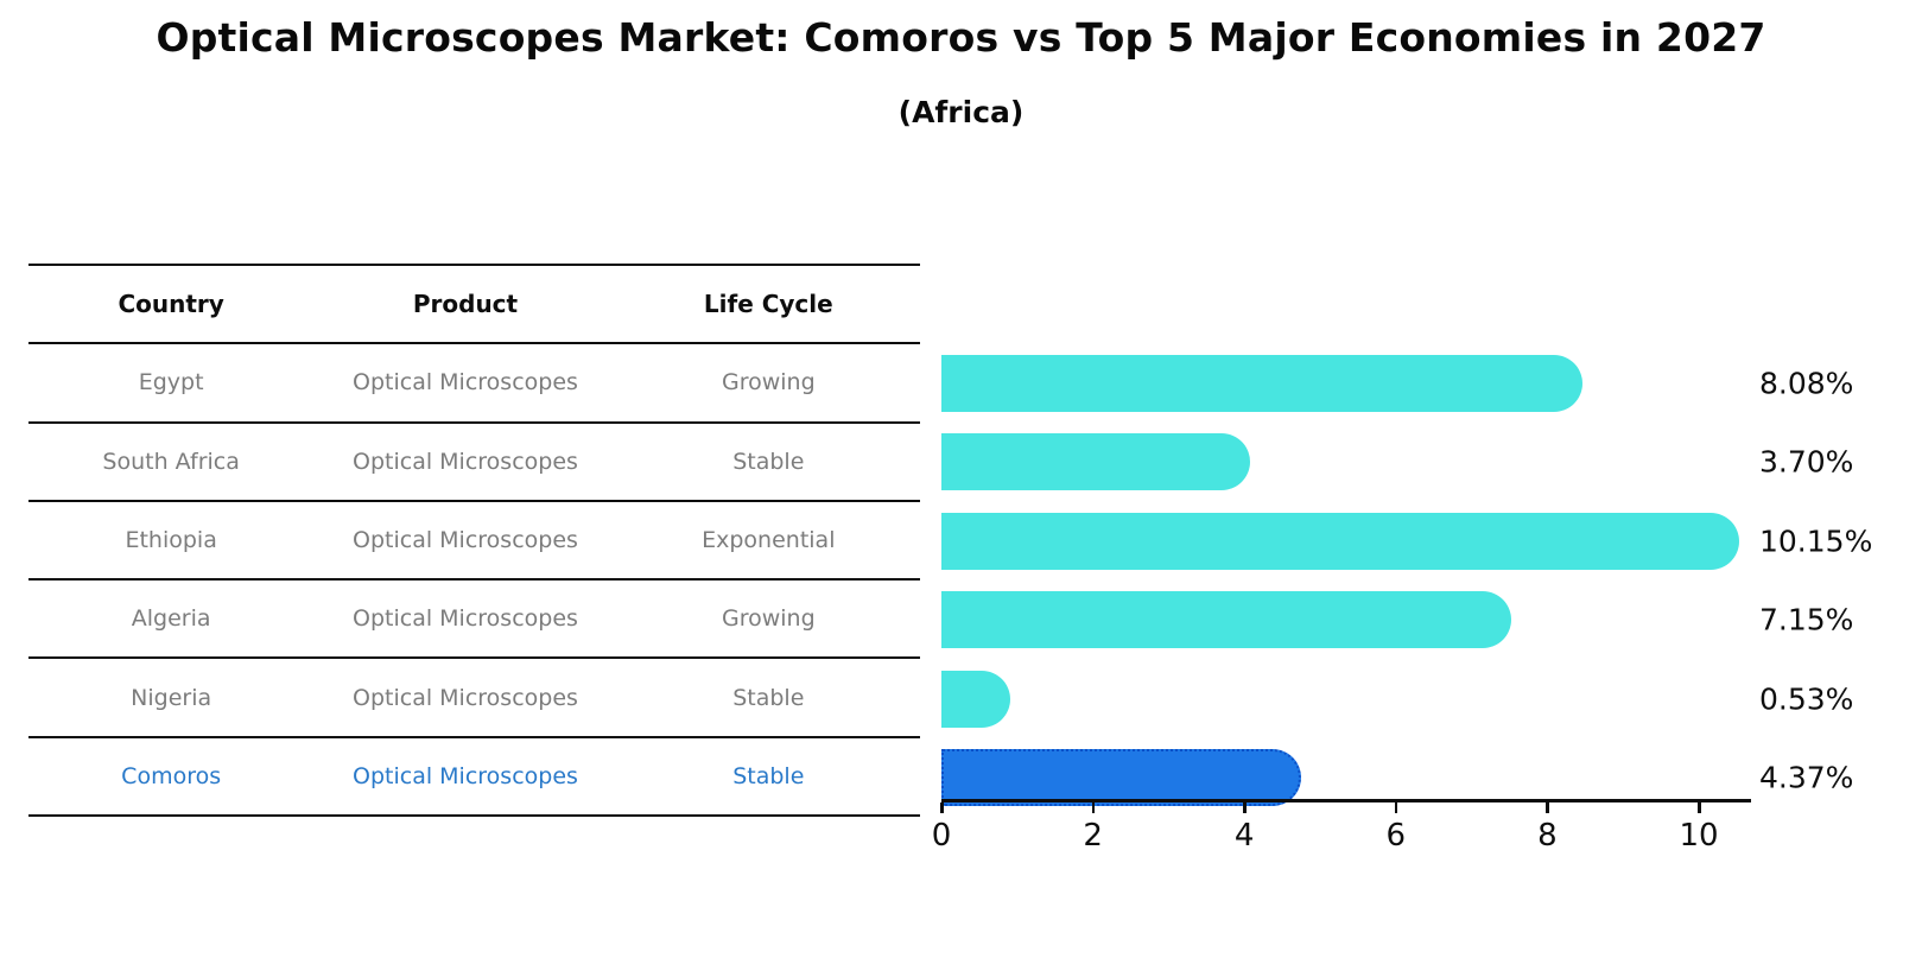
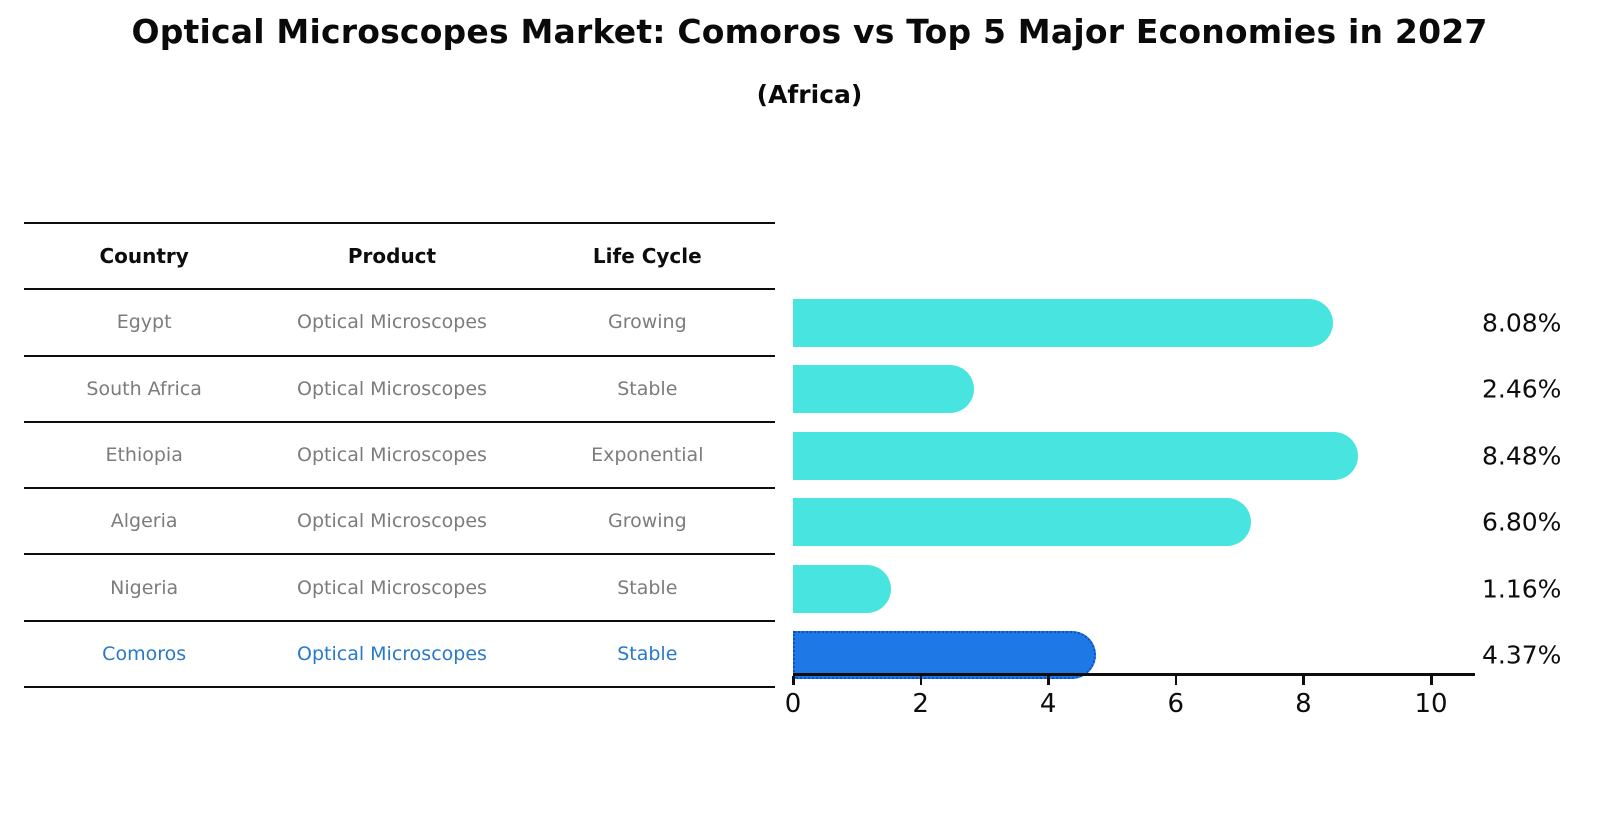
South Africa: 3.70% -> 2.46%
Ethiopia: 10.15% -> 8.48%
Algeria: 7.15% -> 6.80%
Nigeria: 0.53% -> 1.16%
